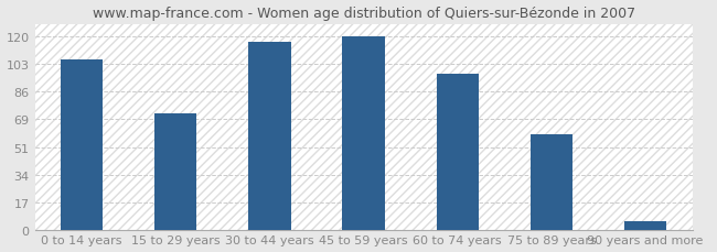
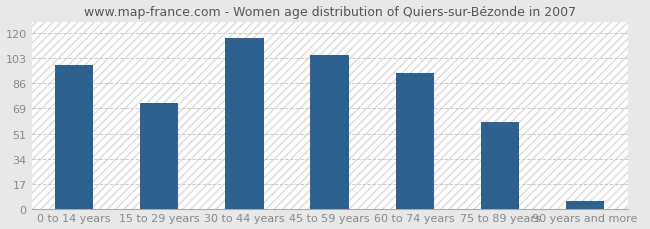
0 to 14 years: 106 -> 98
45 to 59 years: 120 -> 105
60 to 74 years: 97 -> 93
